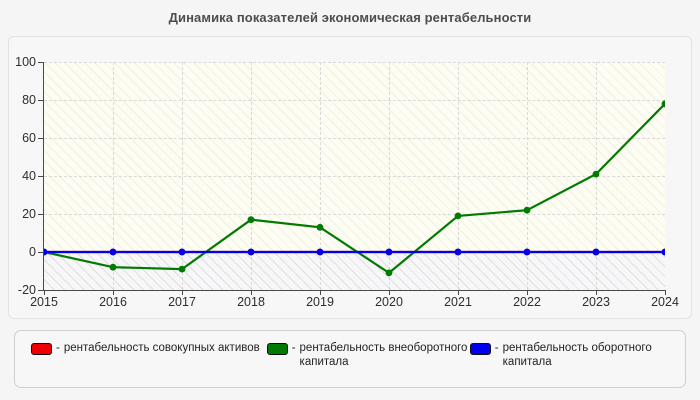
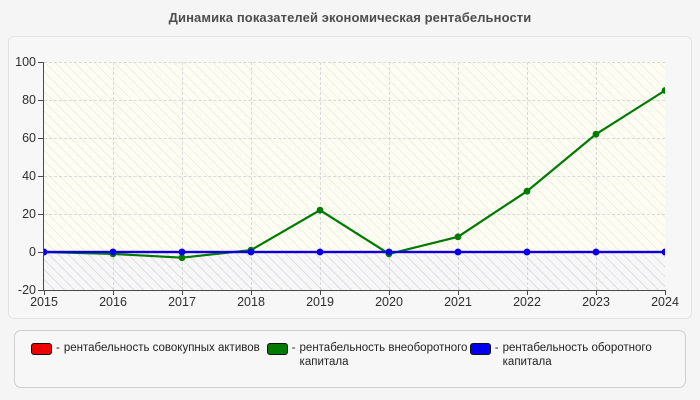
- рентабельность внеоборотного капитала/2016: -8 -> -1
- рентабельность внеоборотного капитала/2017: -9 -> -3
- рентабельность внеоборотного капитала/2018: 17 -> 1
- рентабельность внеоборотного капитала/2019: 13 -> 22
- рентабельность внеоборотного капитала/2020: -11 -> -1
- рентабельность внеоборотного капитала/2021: 19 -> 8
- рентабельность внеоборотного капитала/2022: 22 -> 32
- рентабельность внеоборотного капитала/2023: 41 -> 62
- рентабельность внеоборотного капитала/2024: 78 -> 85
